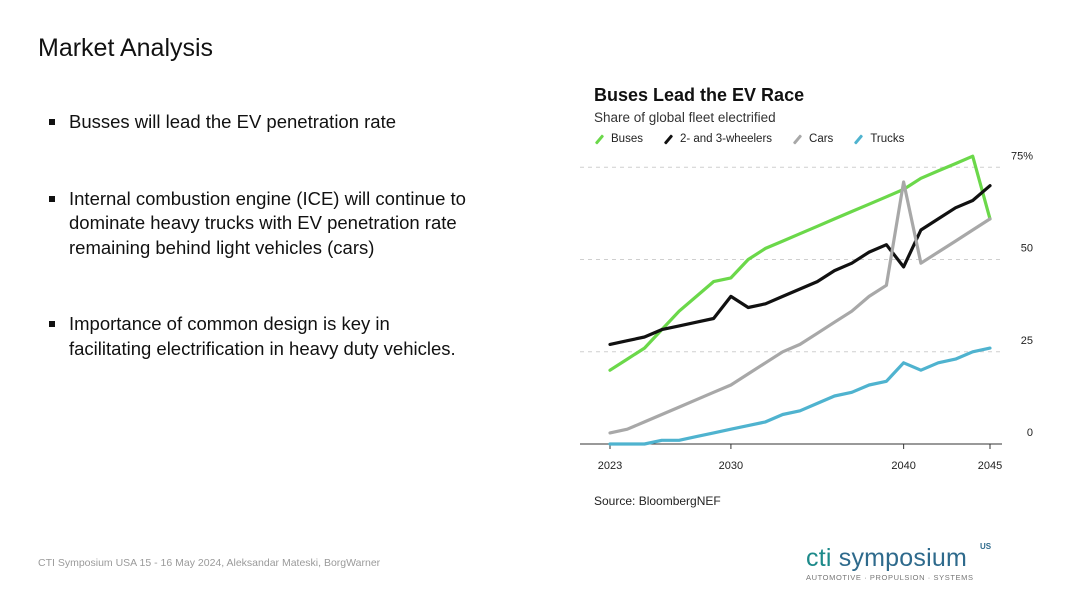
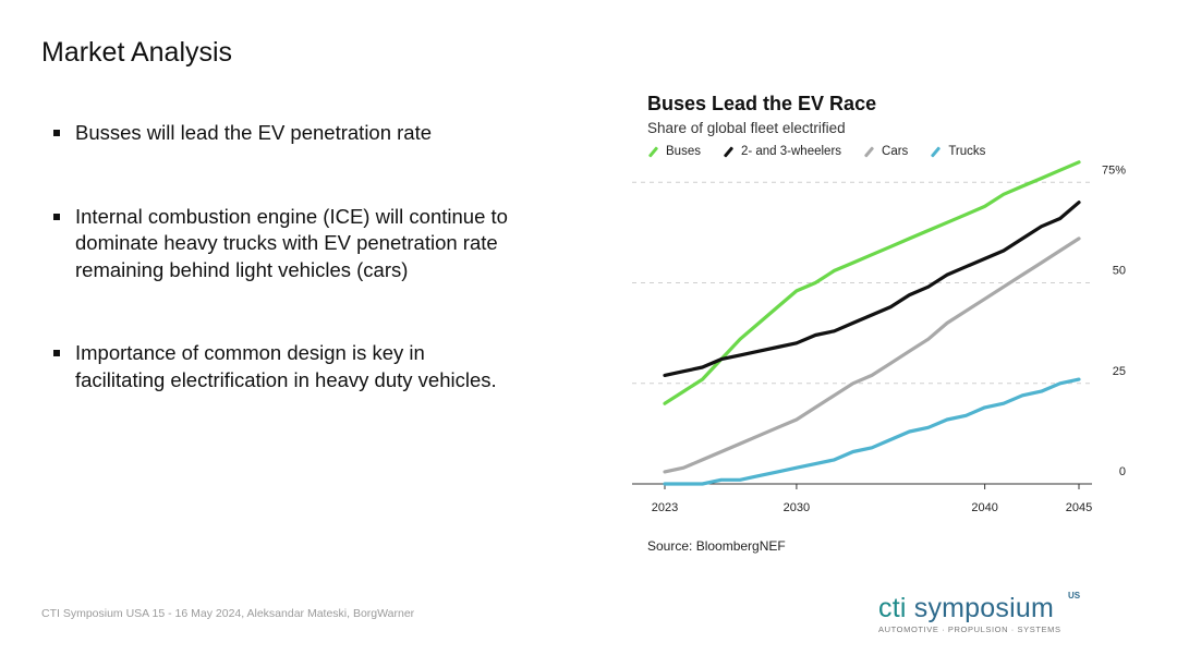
Buses/2030: 45% -> 48%
2- and 3-wheelers/2030: 40% -> 35%
2- and 3-wheelers/2040: 48% -> 56%
Cars/2040: 71% -> 46%
Trucks/2040: 22% -> 19%
Buses/2045: 61% -> 80%
